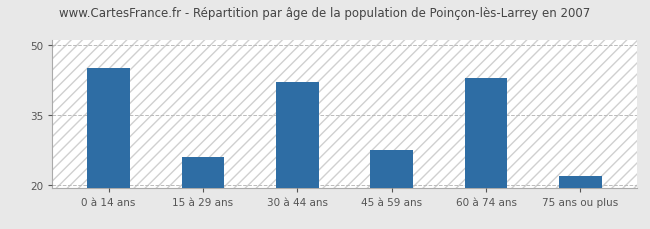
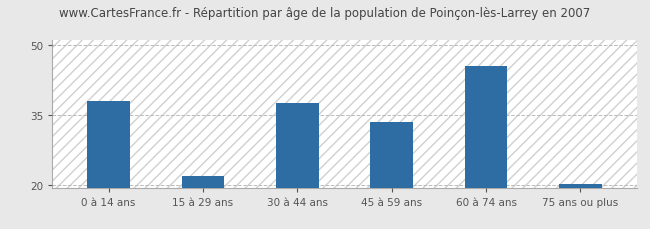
0 à 14 ans: 45.0 -> 38.0
15 à 29 ans: 26.0 -> 22.0
30 à 44 ans: 42.0 -> 37.5
45 à 59 ans: 27.5 -> 33.5
60 à 74 ans: 43.0 -> 45.5
75 ans ou plus: 22.0 -> 20.3
